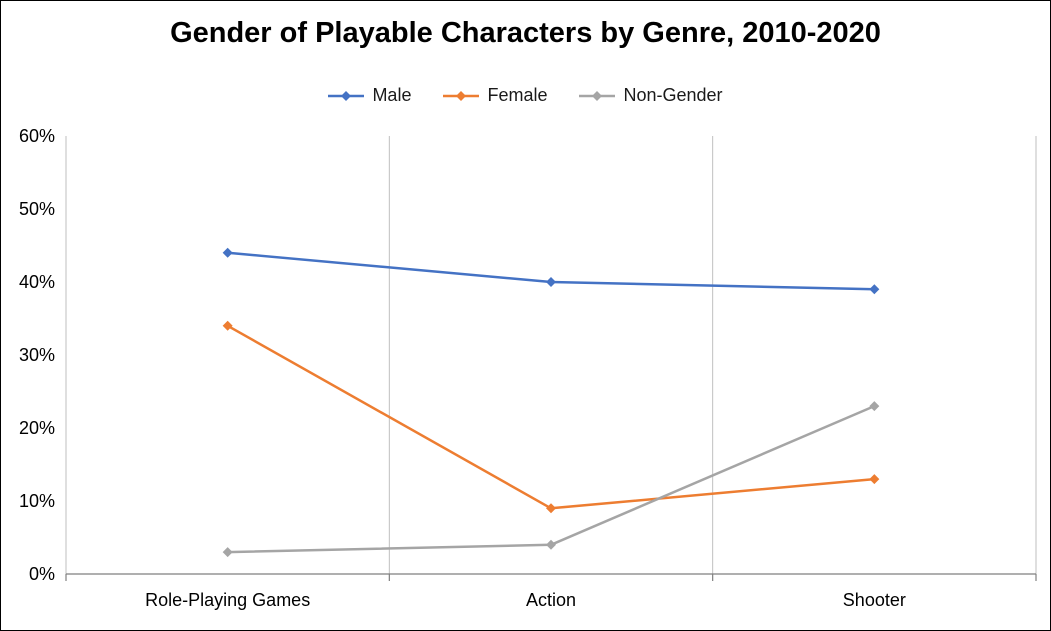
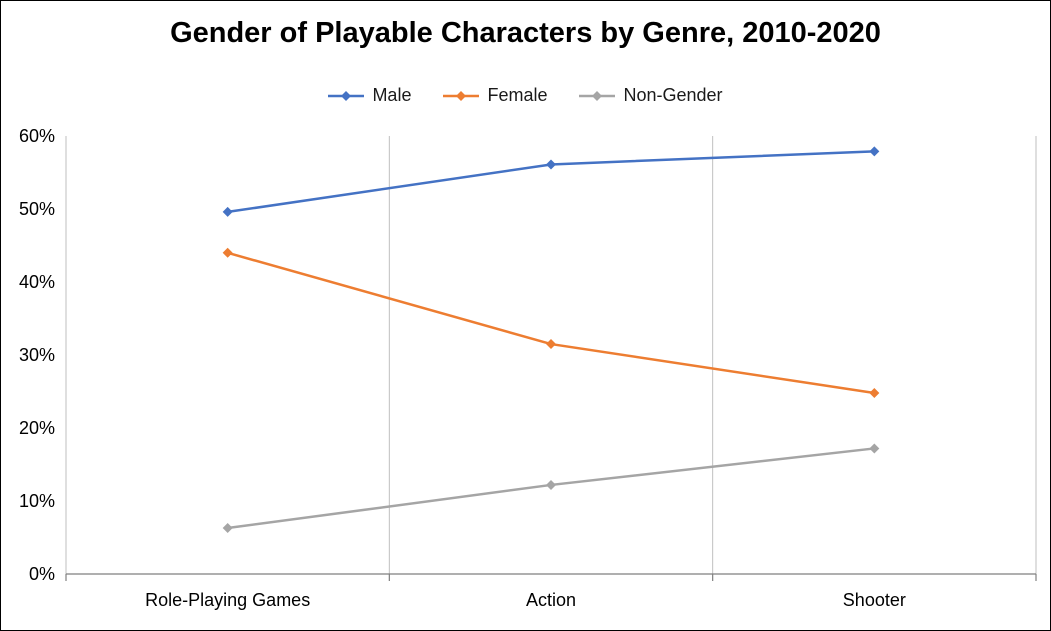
Male/Role-Playing Games: 44% -> 50%
Female/Role-Playing Games: 34% -> 44%
Non-Gender/Role-Playing Games: 3% -> 6%
Male/Action: 40% -> 56%
Female/Action: 9% -> 32%
Non-Gender/Action: 4% -> 12%
Male/Shooter: 39% -> 58%
Female/Shooter: 13% -> 25%
Non-Gender/Shooter: 23% -> 17%
